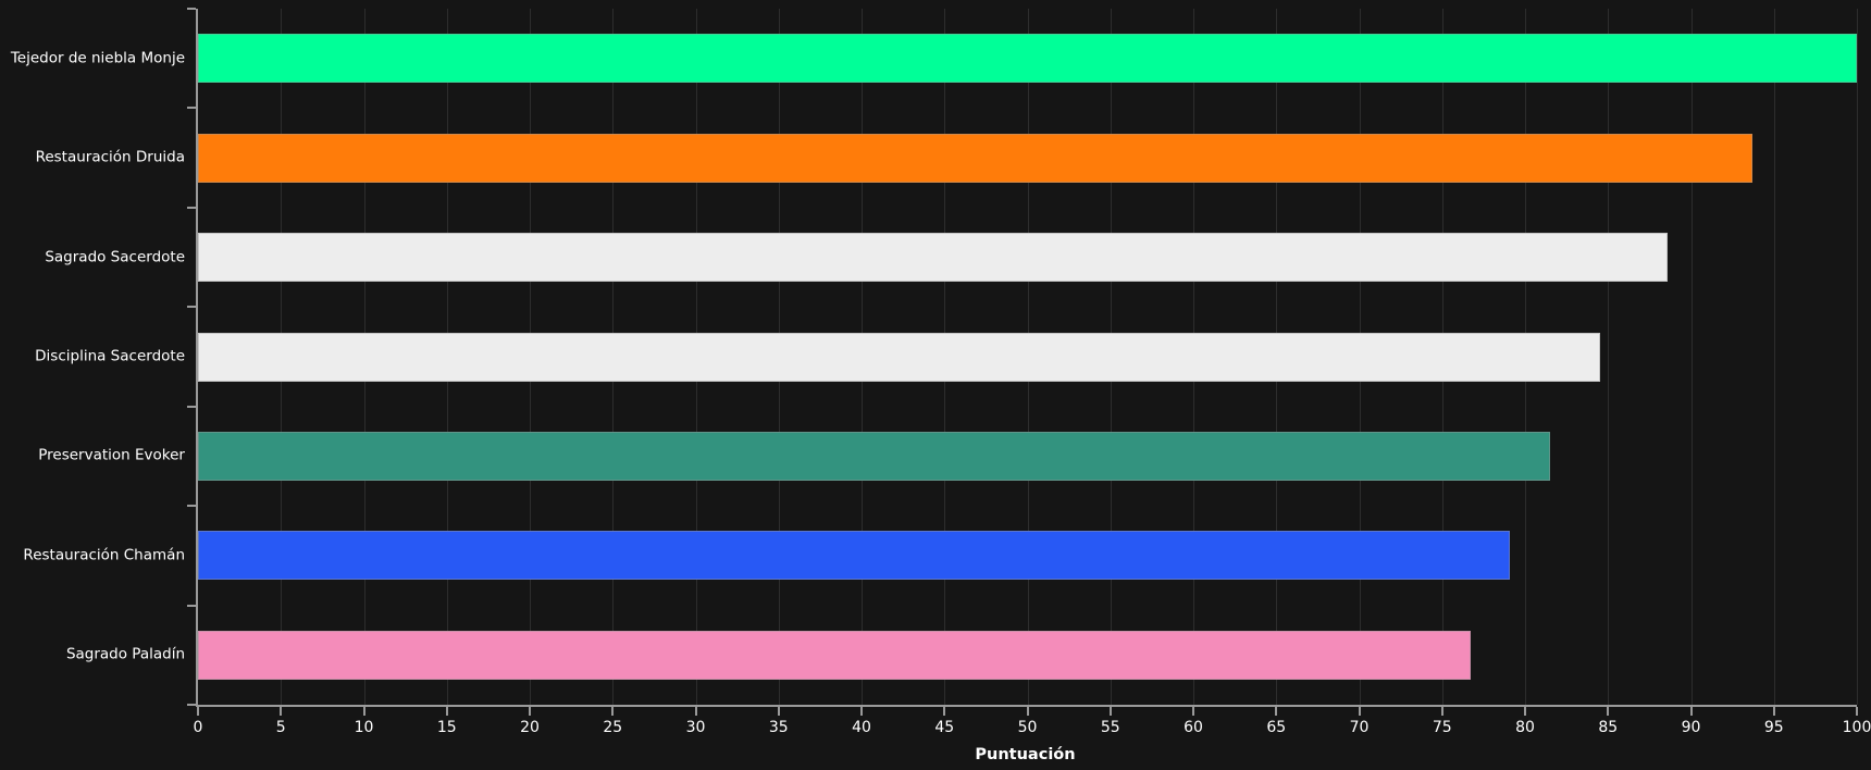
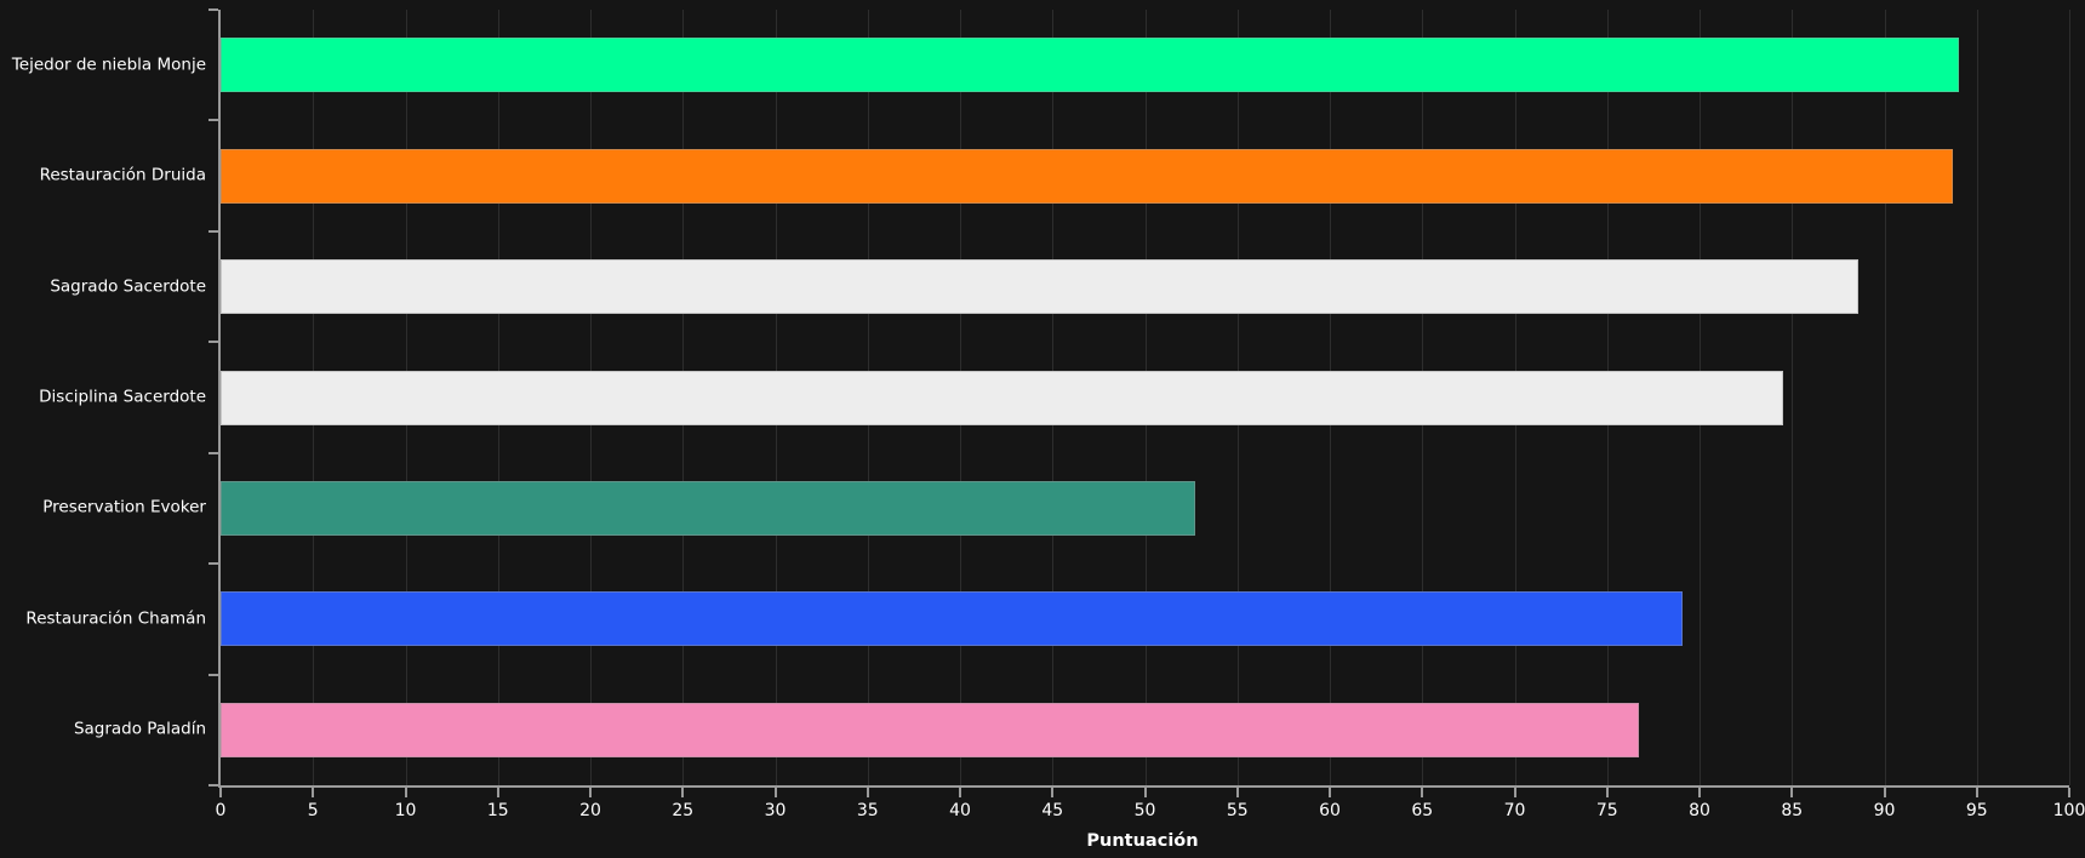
Tejedor de niebla Monje: 100.0 -> 94.0
Preservation Evoker: 81.5 -> 52.7
